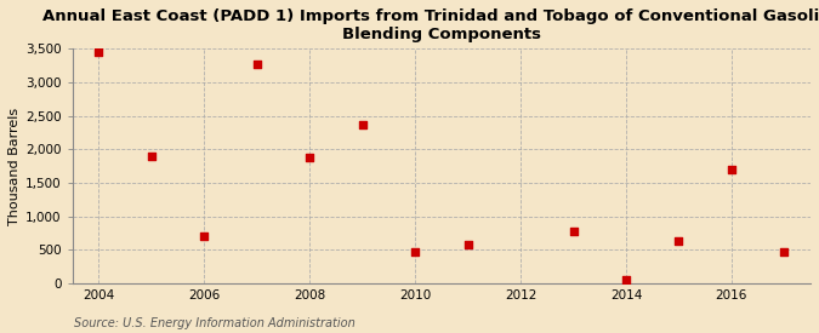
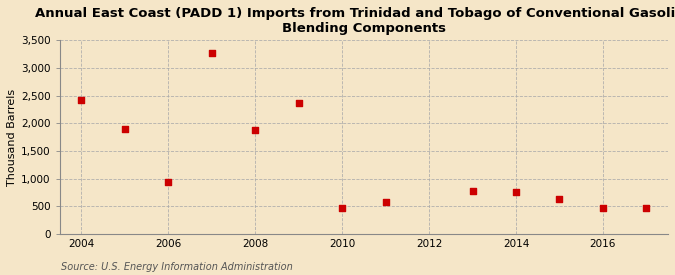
2004: 3,450 -> 2,420
2006: 700 -> 940
2014: 50 -> 760
2016: 1,700 -> 460
